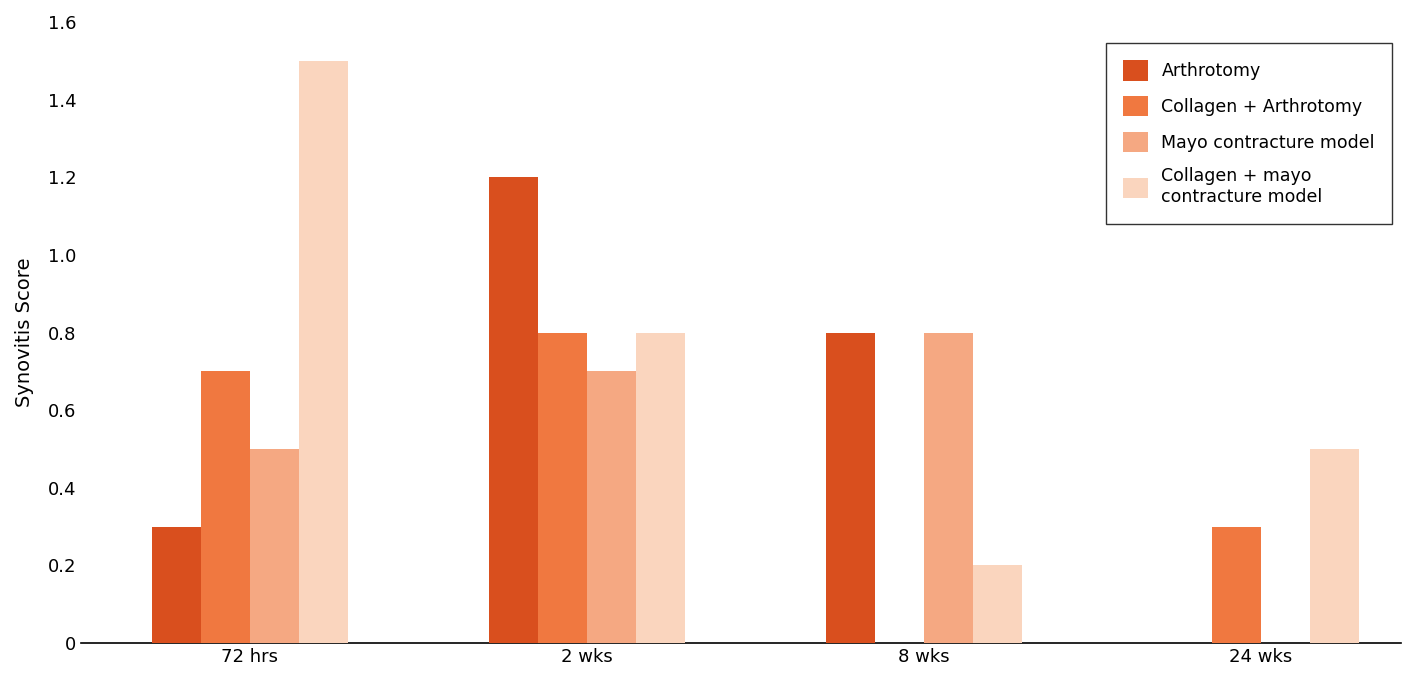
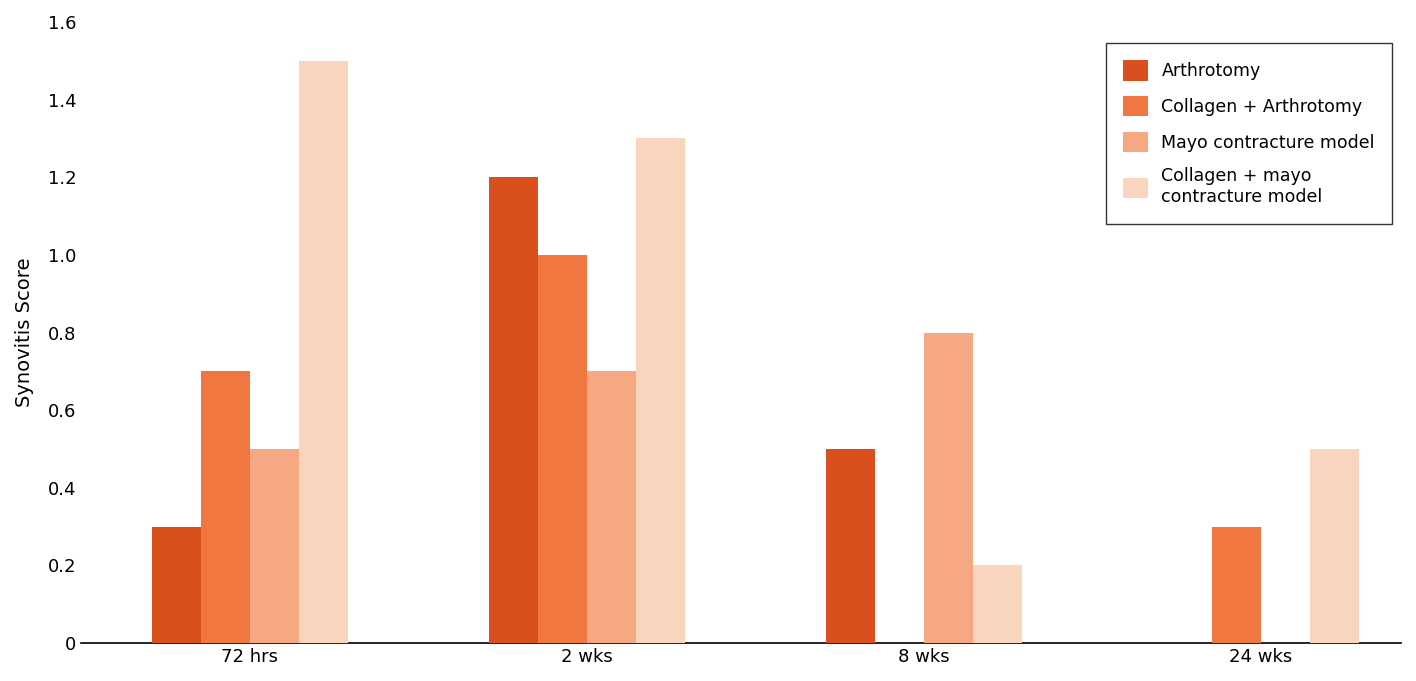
Collagen + Arthrotomy/2 wks: 0.8 -> 1.0
Collagen + mayo contracture model/2 wks: 0.8 -> 1.3
Arthrotomy/8 wks: 0.8 -> 0.5
